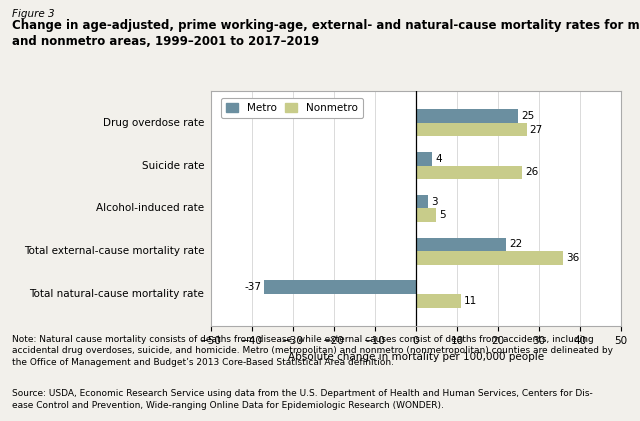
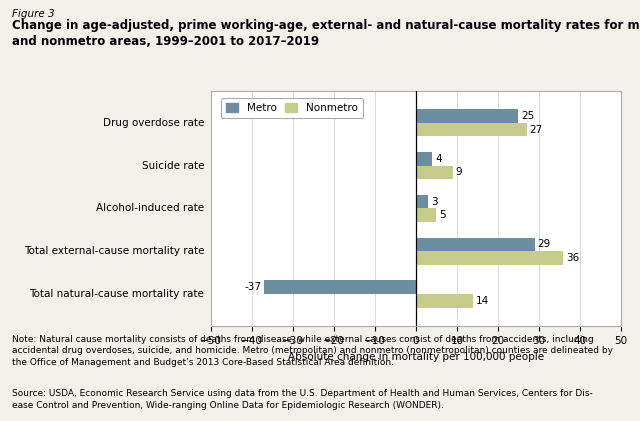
Nonmetro/Suicide rate: 26 -> 9
Metro/Total external-cause mortality rate: 22 -> 29
Nonmetro/Total natural-cause mortality rate: 11 -> 14
